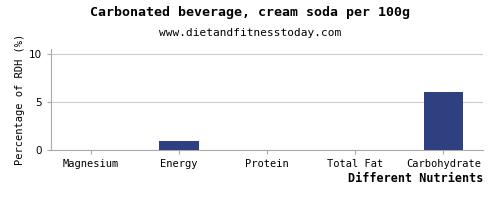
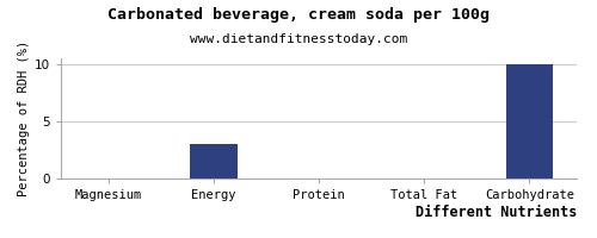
Energy: 1 -> 3
Carbohydrate: 6 -> 10
